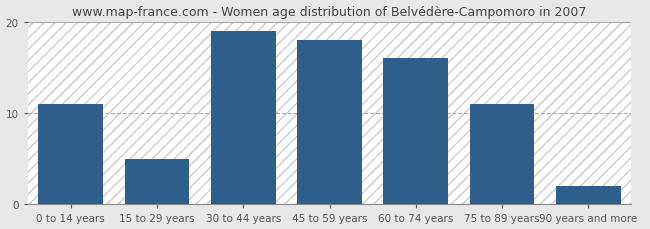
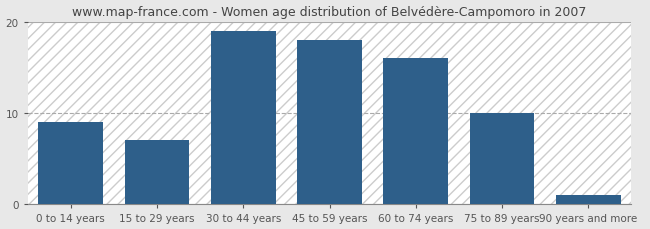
0 to 14 years: 11 -> 9
15 to 29 years: 5 -> 7
75 to 89 years: 11 -> 10
90 years and more: 2 -> 1
